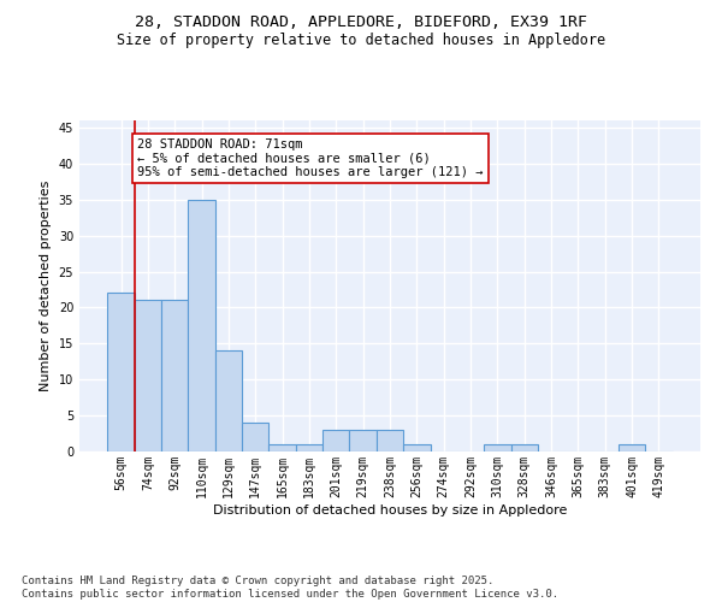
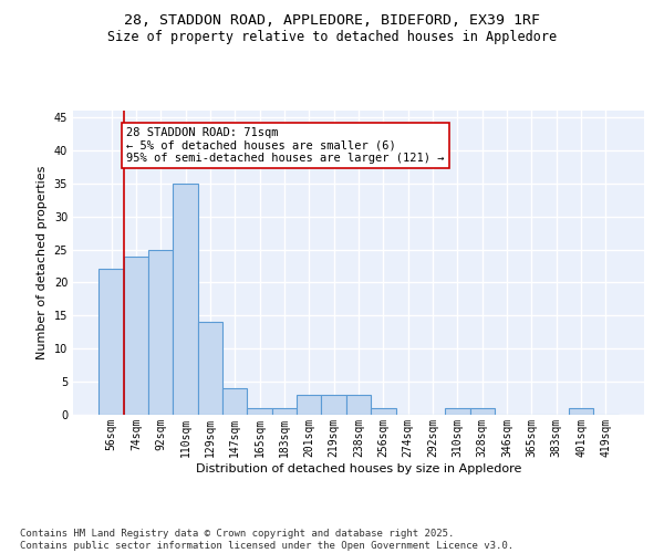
74sqm: 21 -> 24
92sqm: 21 -> 25
